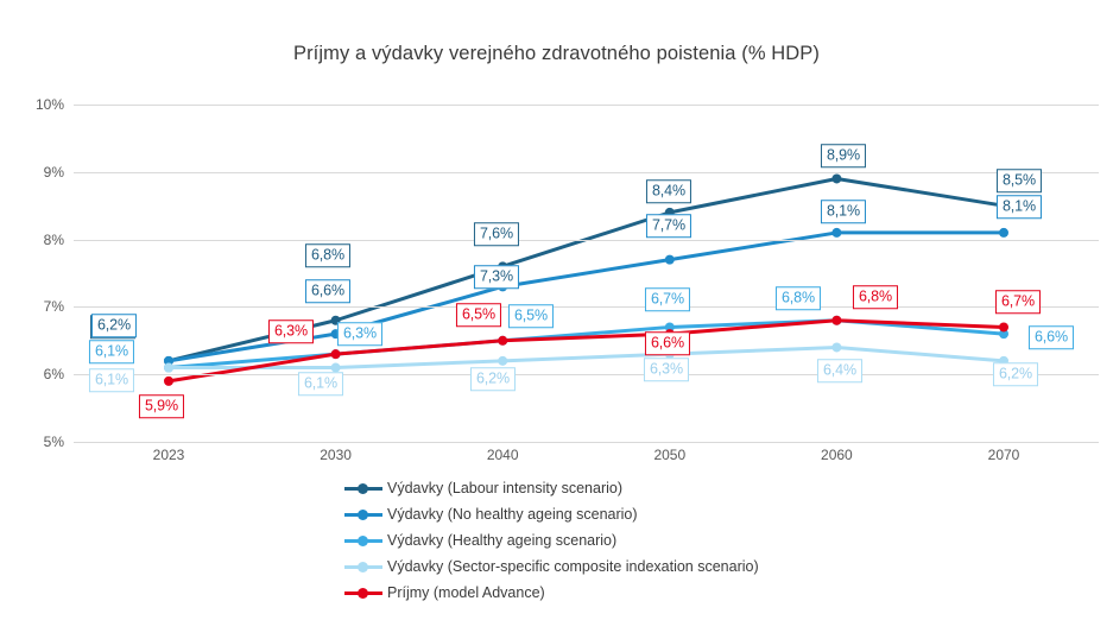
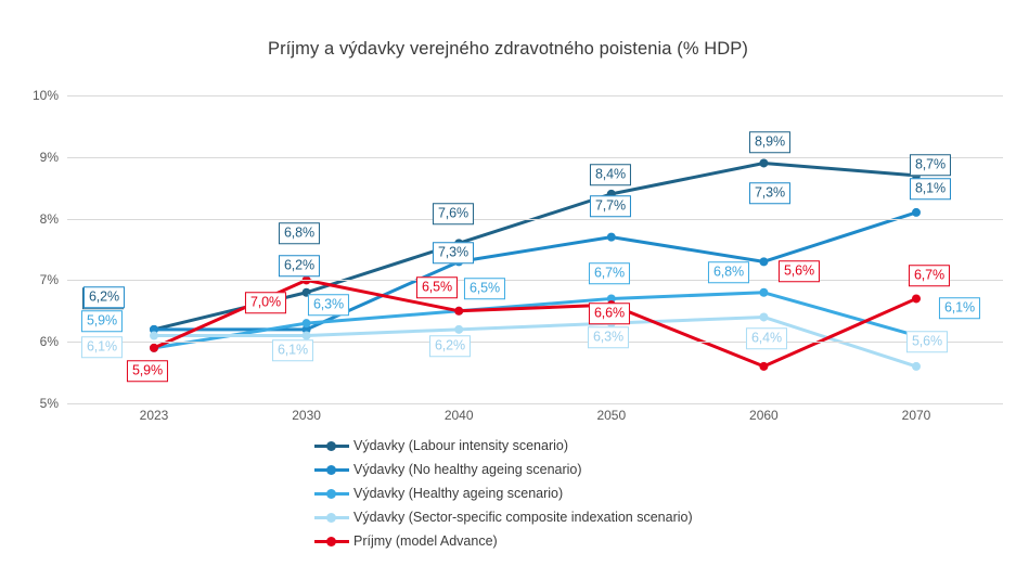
Výdavky (Healthy ageing scenario)/2023: 6,1% -> 5,9%
Výdavky (No healthy ageing scenario)/2030: 6,6% -> 6,2%
Príjmy (model Advance)/2030: 6,3% -> 7,0%
Výdavky (No healthy ageing scenario)/2060: 8,1% -> 7,3%
Príjmy (model Advance)/2060: 6,8% -> 5,6%
Výdavky (Labour intensity scenario)/2070: 8,5% -> 8,7%
Výdavky (Healthy ageing scenario)/2070: 6,6% -> 6,1%
Výdavky (Sector-specific composite indexation scenario)/2070: 6,2% -> 5,6%
